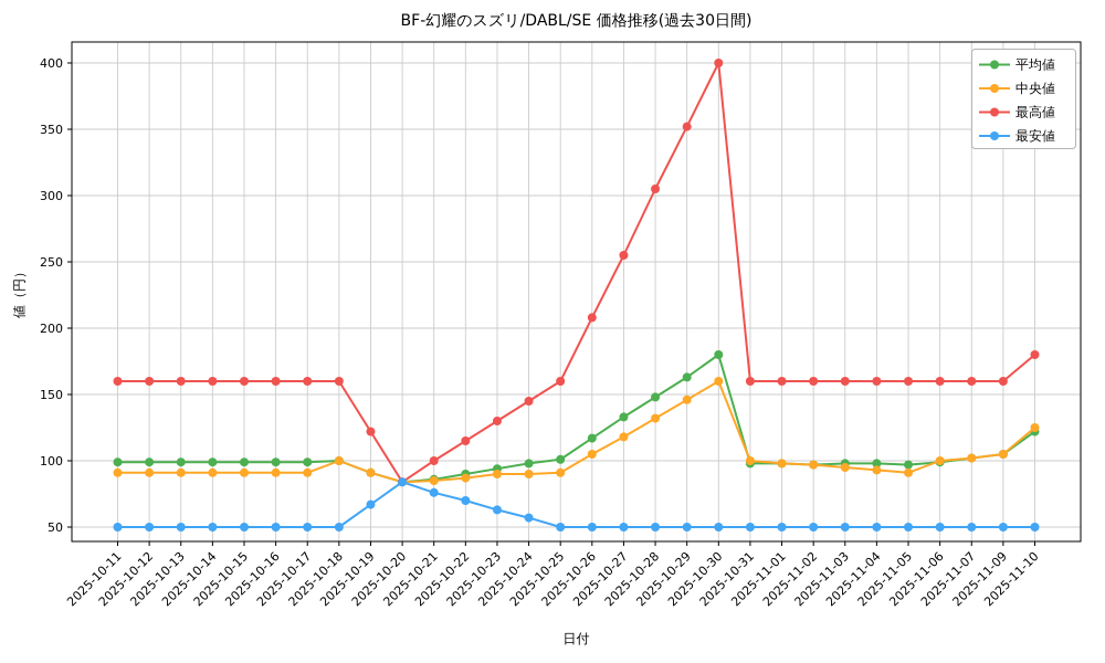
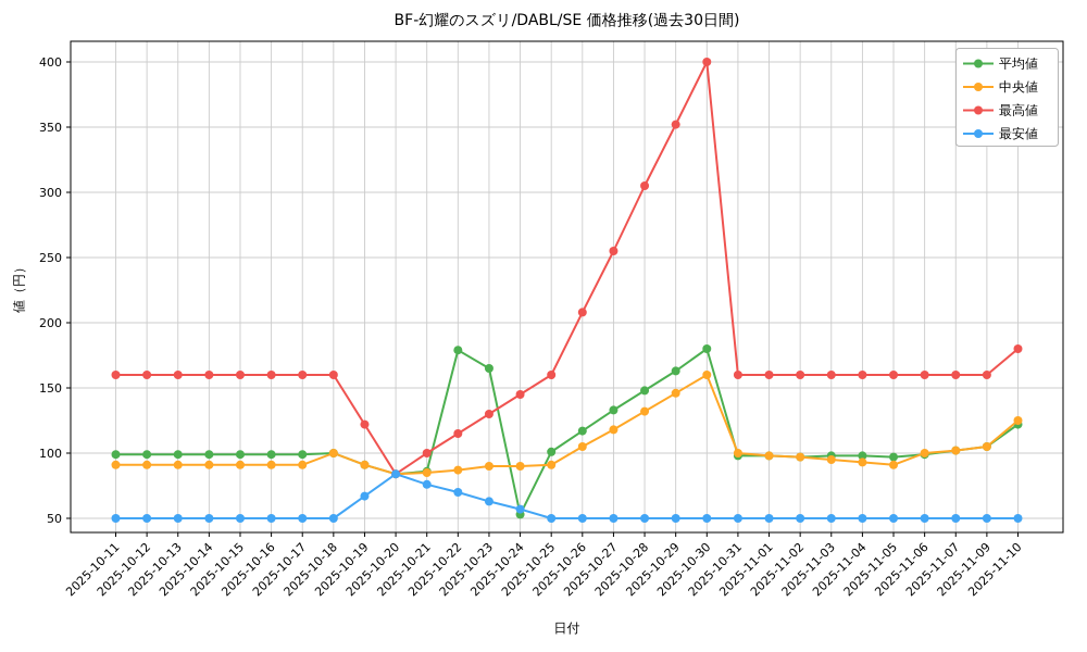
平均値/2025-10-22: 90 -> 179
平均値/2025-10-23: 94 -> 165
平均値/2025-10-24: 98 -> 53
